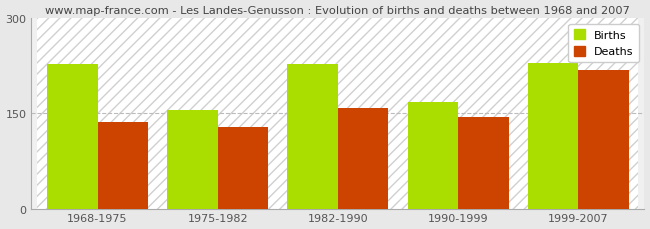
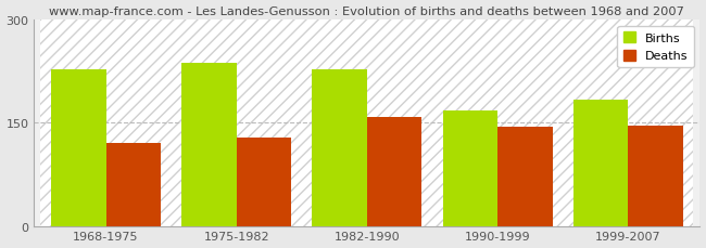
Deaths/1968-1975: 136 -> 120
Births/1975-1982: 156 -> 237
Births/1999-2007: 230 -> 183
Deaths/1999-2007: 218 -> 146
